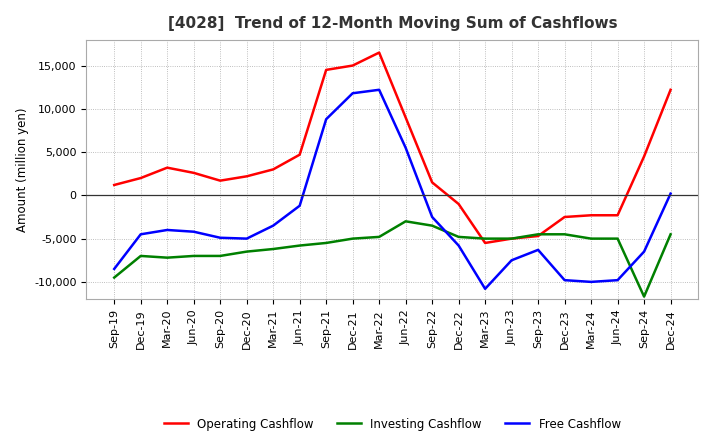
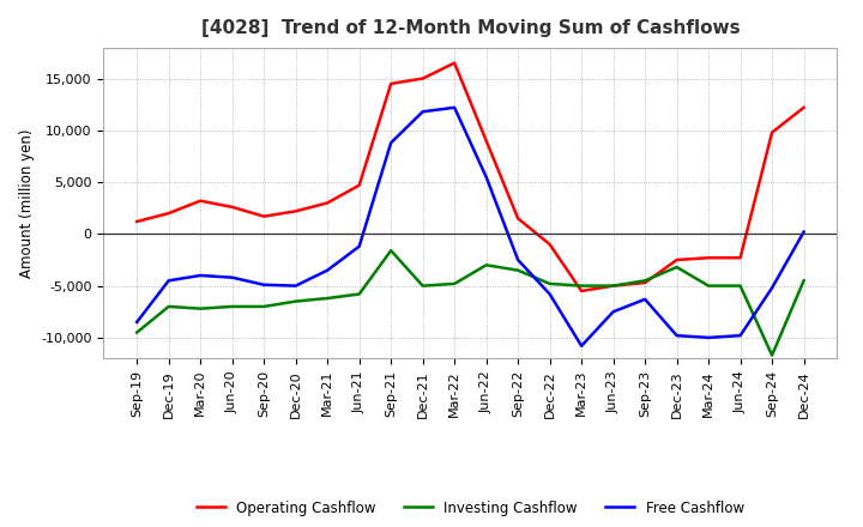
Investing Cashflow/Sep-21: -5,500 -> -1,600
Investing Cashflow/Dec-23: -4,500 -> -3,200
Operating Cashflow/Sep-24: 4,500 -> 9,800
Free Cashflow/Sep-24: -6,500 -> -5,200
